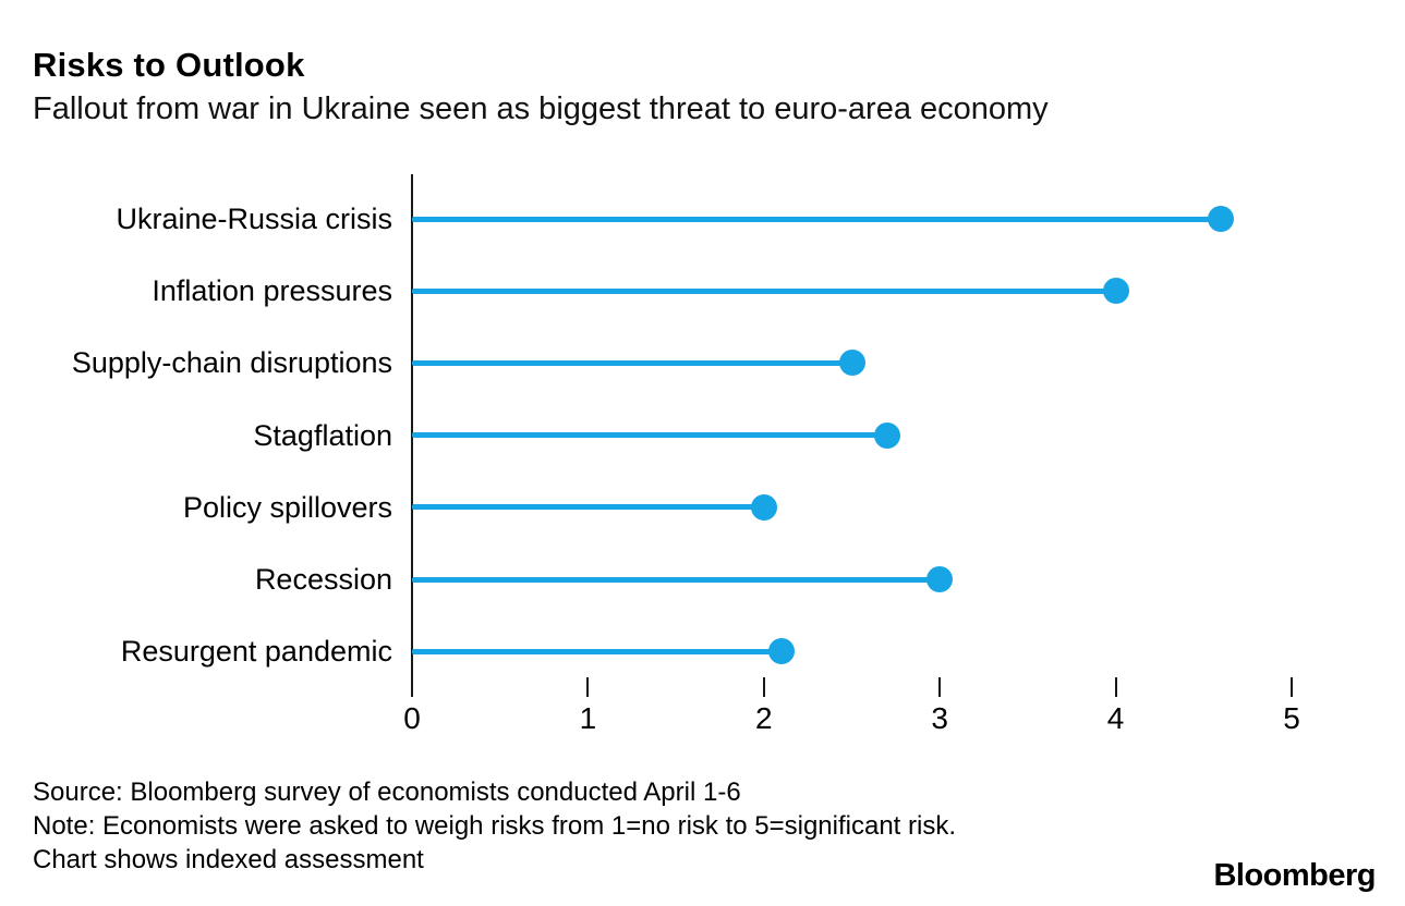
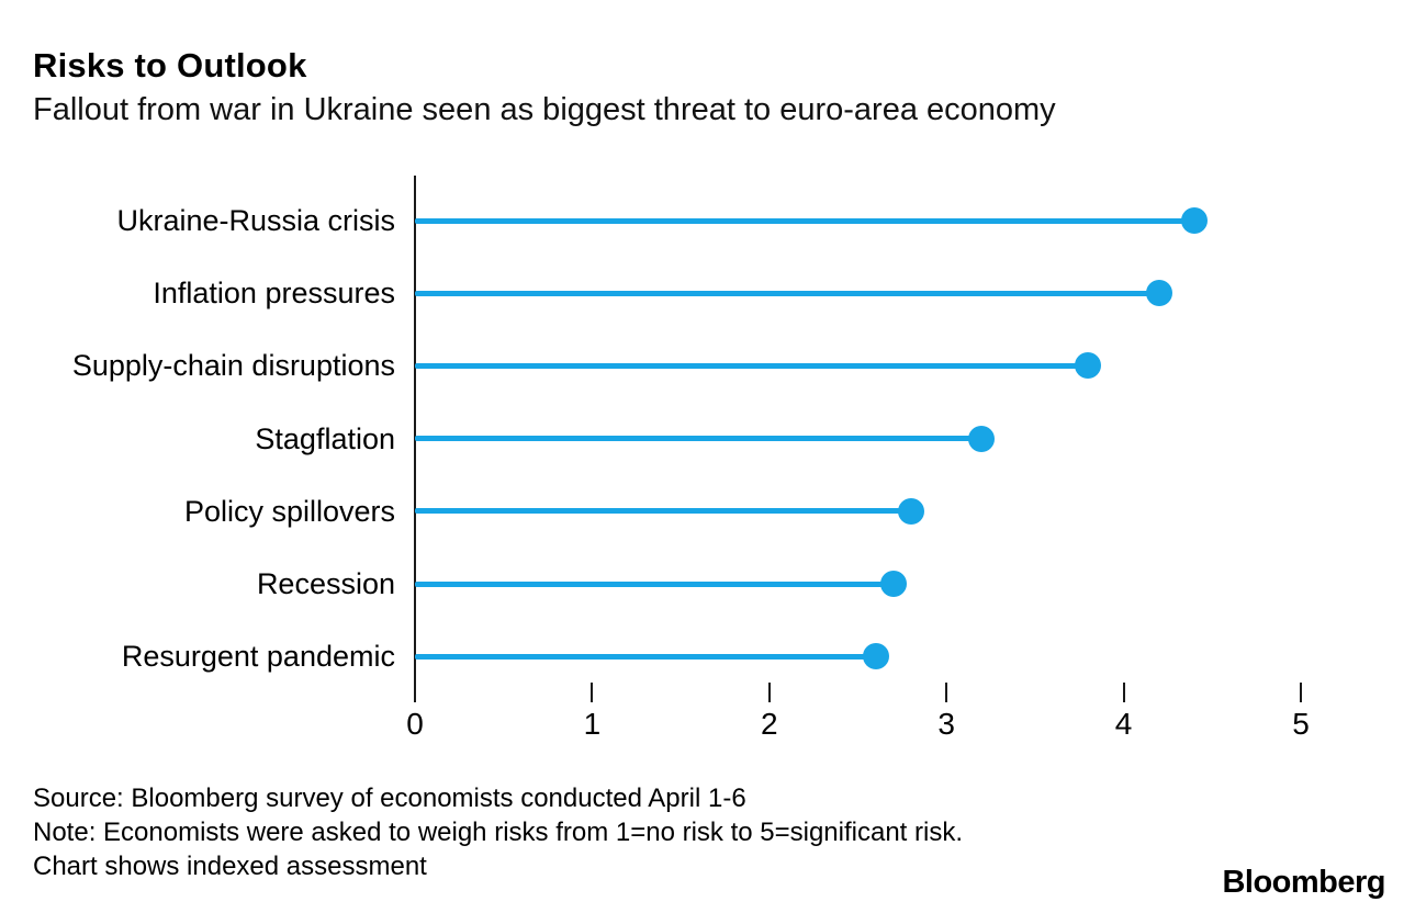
Ukraine-Russia crisis: 4.6 -> 4.4
Inflation pressures: 4.0 -> 4.2
Supply-chain disruptions: 2.5 -> 3.8
Stagflation: 2.7 -> 3.2
Policy spillovers: 2.0 -> 2.8
Recession: 3.0 -> 2.7
Resurgent pandemic: 2.1 -> 2.6
